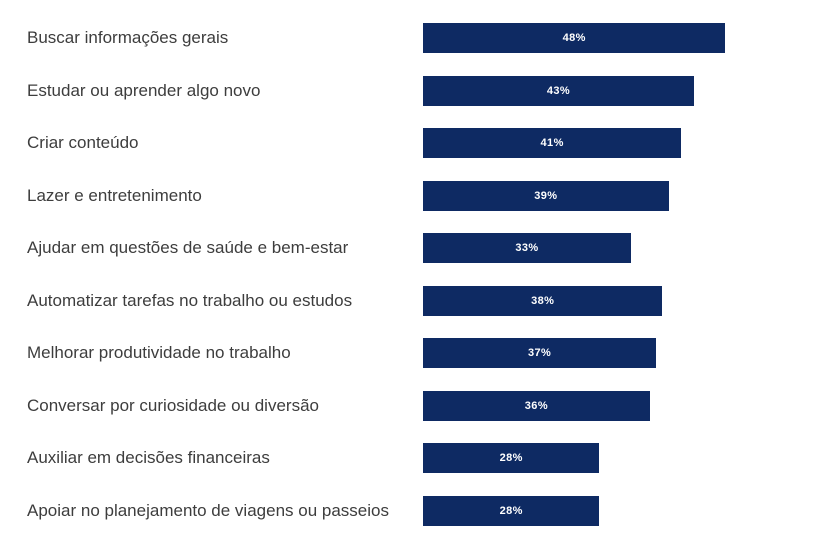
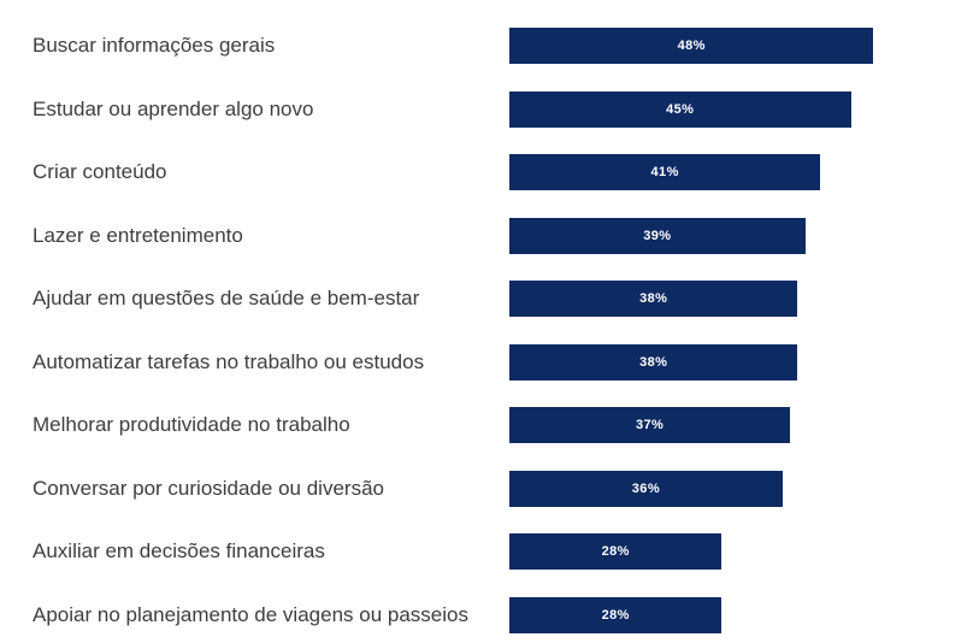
Estudar ou aprender algo novo: 43% -> 45%
Ajudar em questões de saúde e bem-estar: 33% -> 38%
